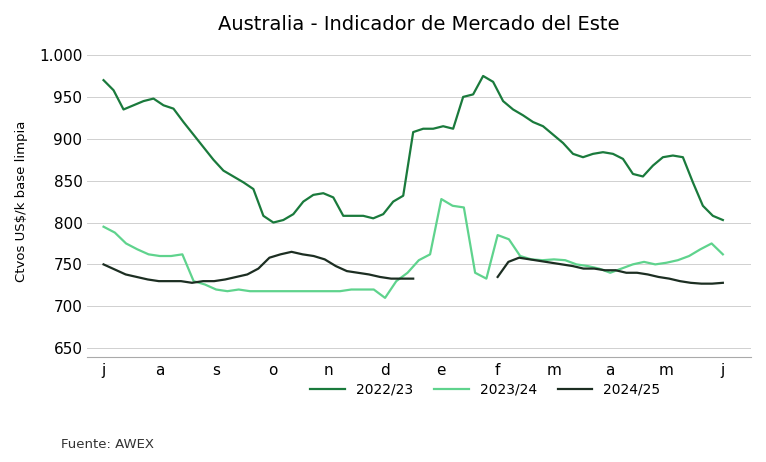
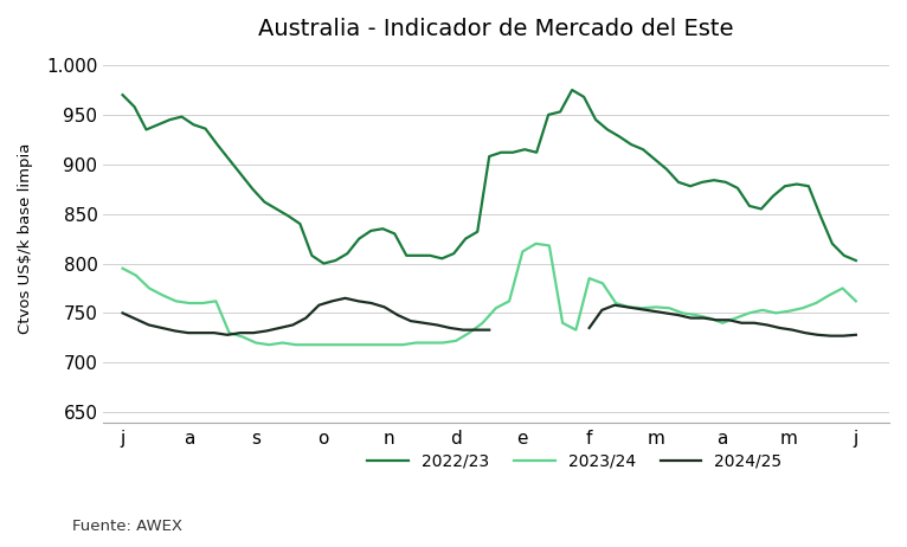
2023/24/d: 710 -> 722
2023/24/e: 828 -> 812
